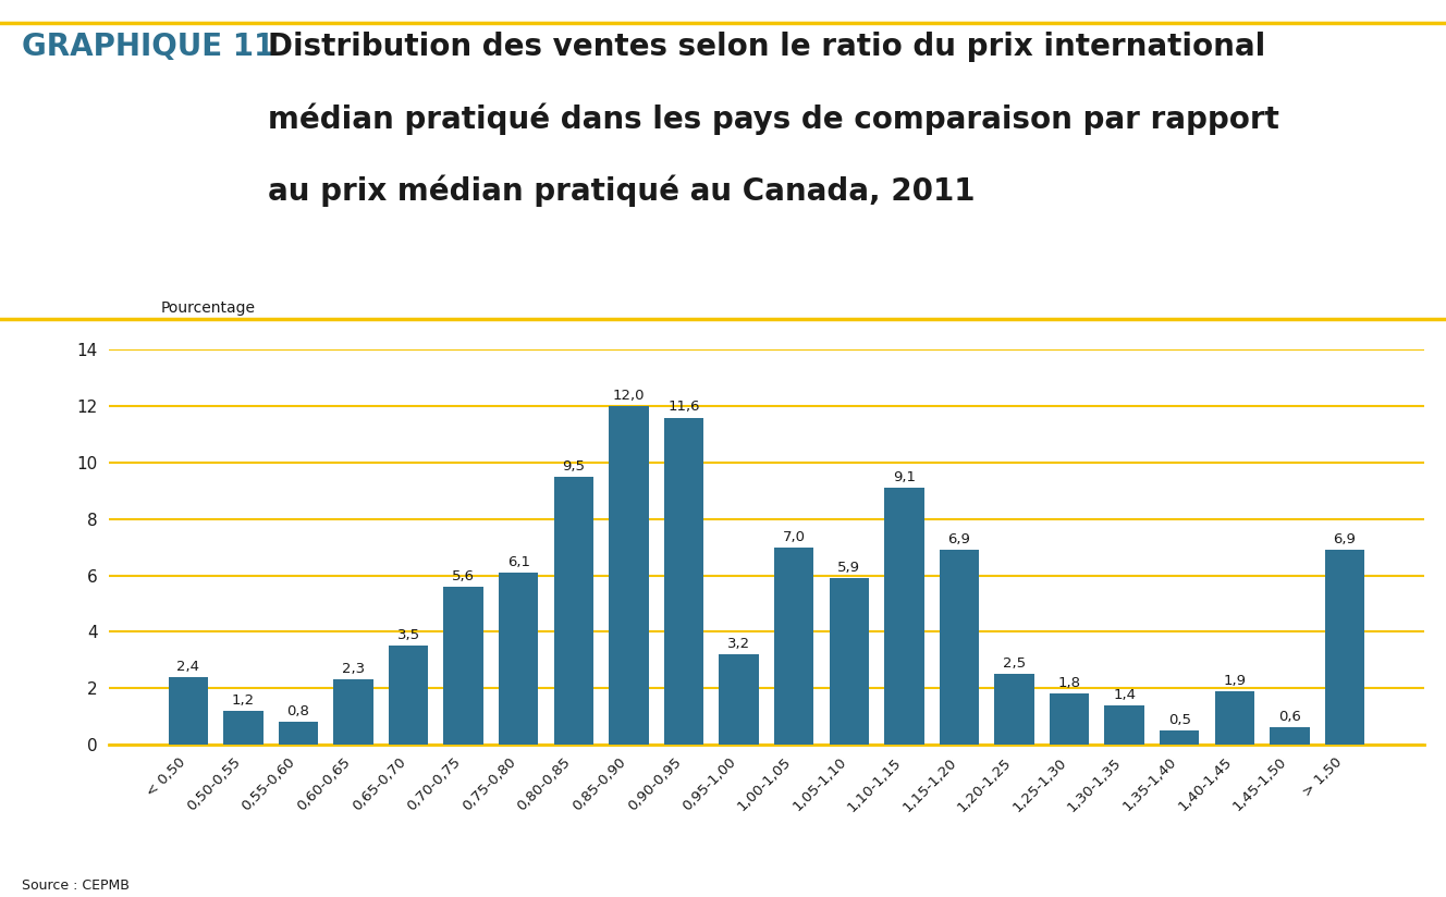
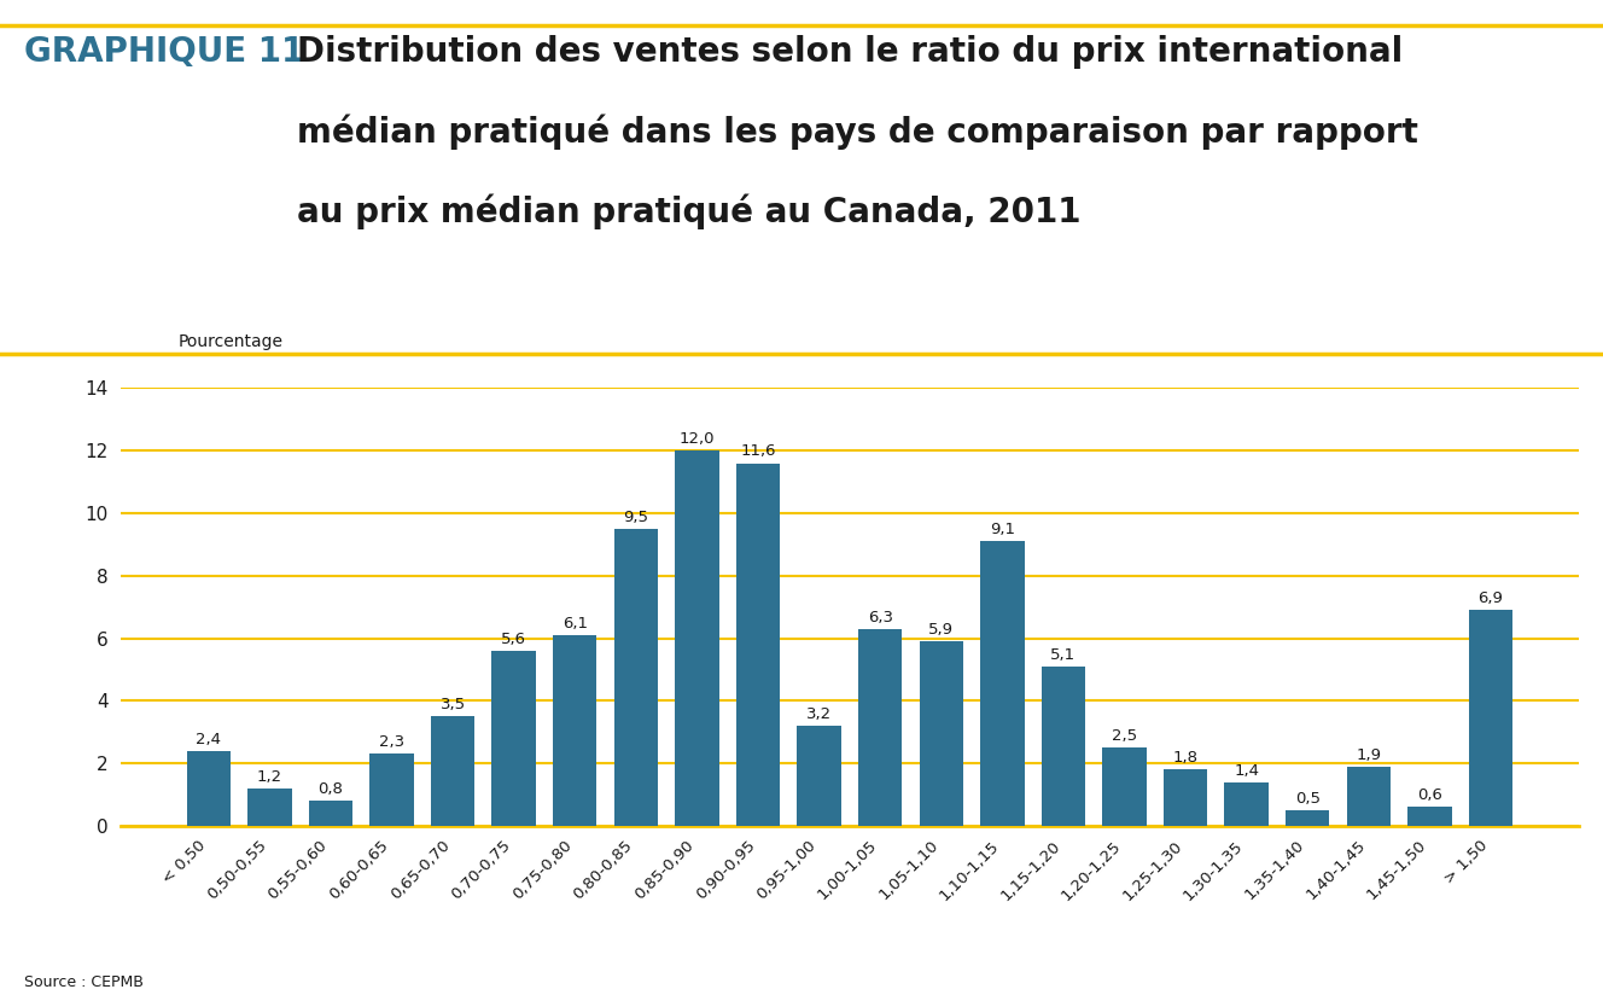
1,00-1,05: 7,0 -> 6,3
1,15-1,20: 6,9 -> 5,1
